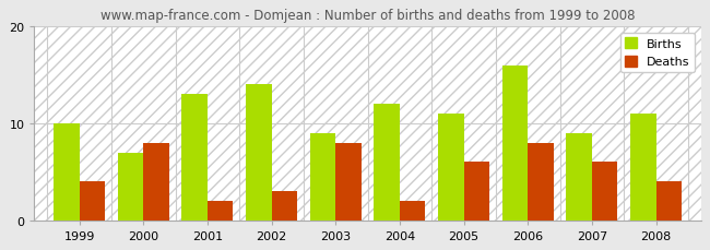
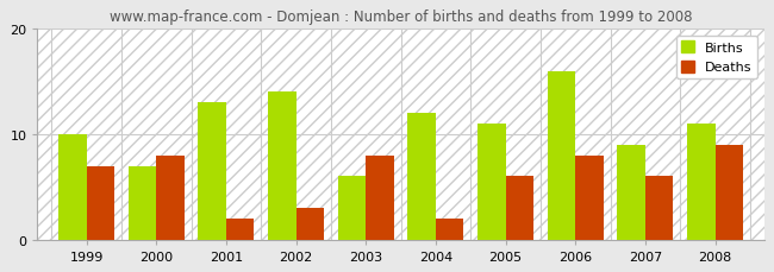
Deaths/1999: 4 -> 7
Births/2003: 9 -> 6
Deaths/2008: 4 -> 9
